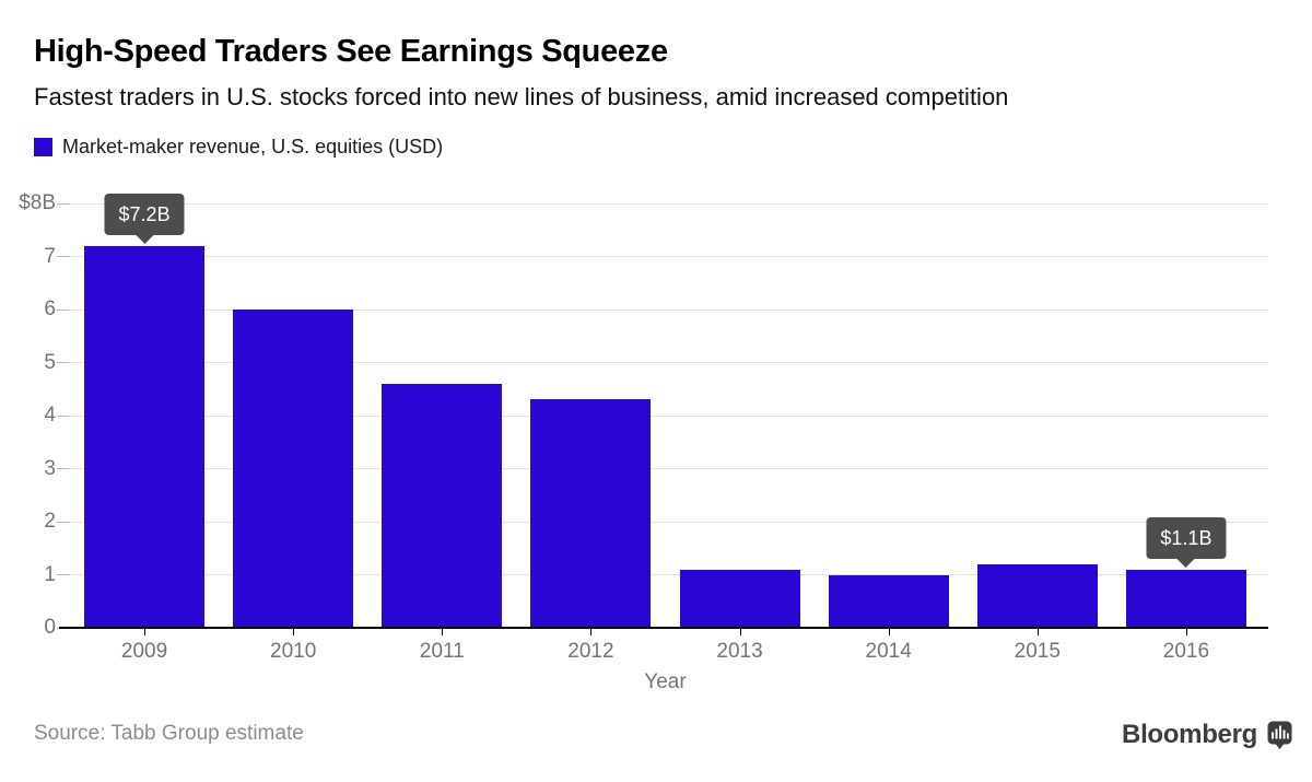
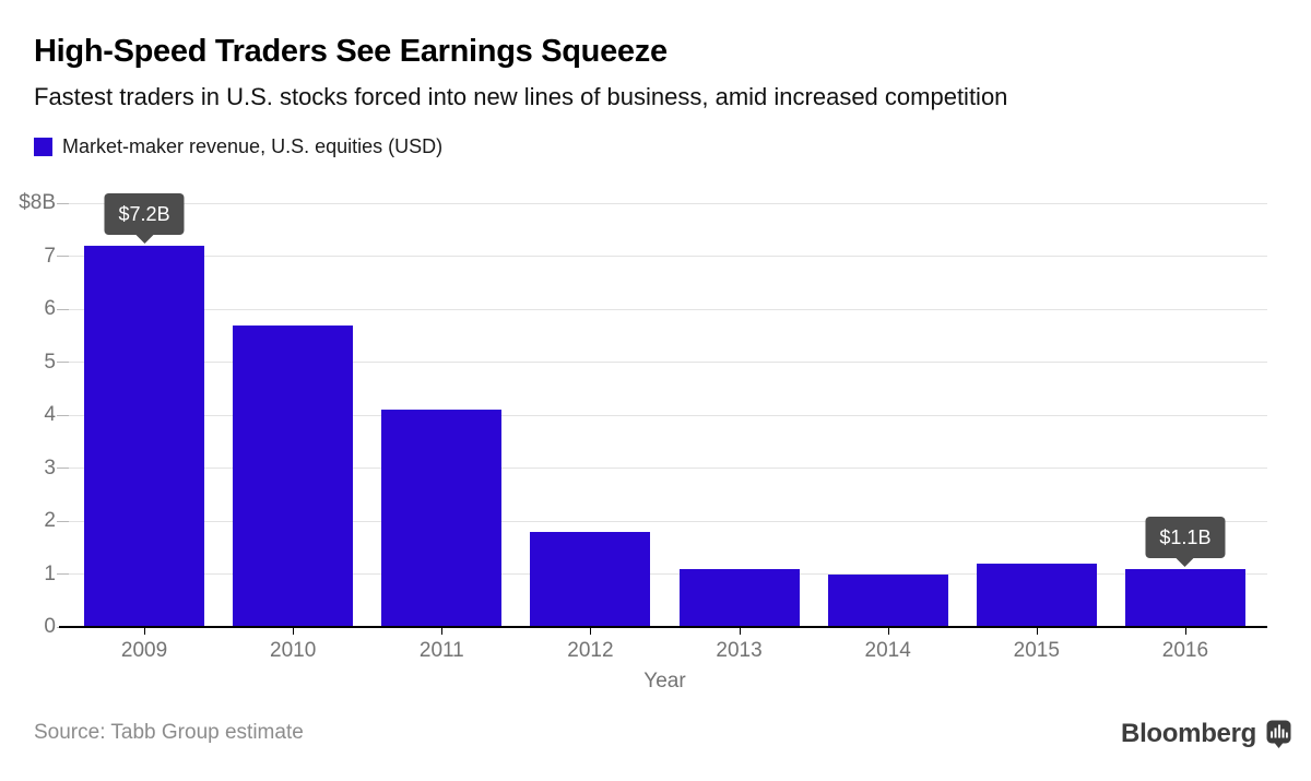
2010: $6.0B -> $5.7B
2011: $4.6B -> $4.1B
2012: $4.3B -> $1.8B
